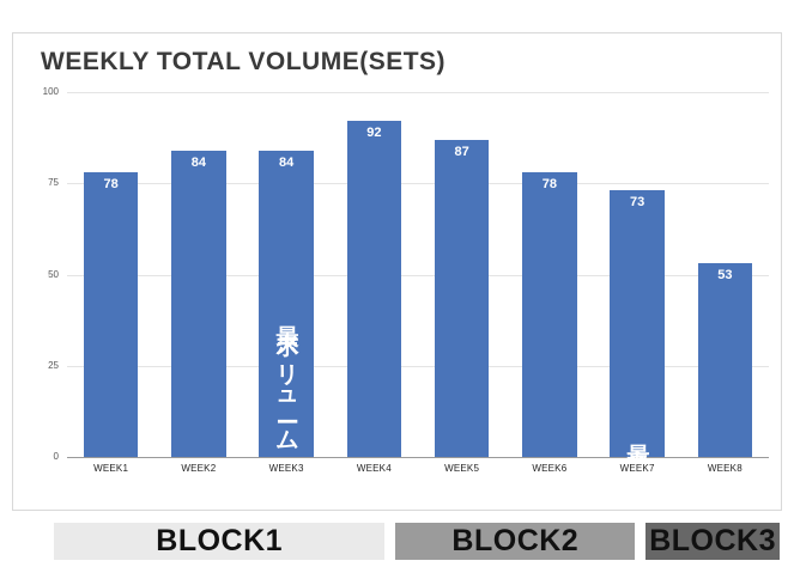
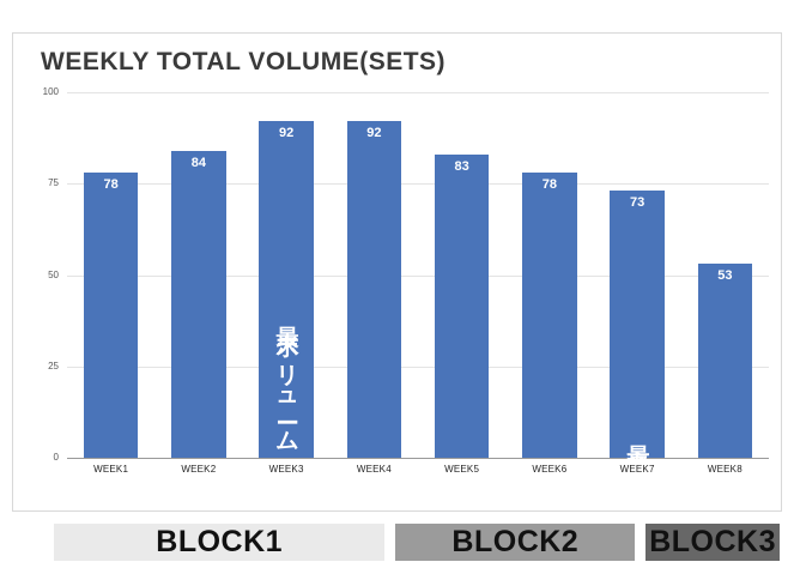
WEEK3: 84 -> 92
WEEK5: 87 -> 83
